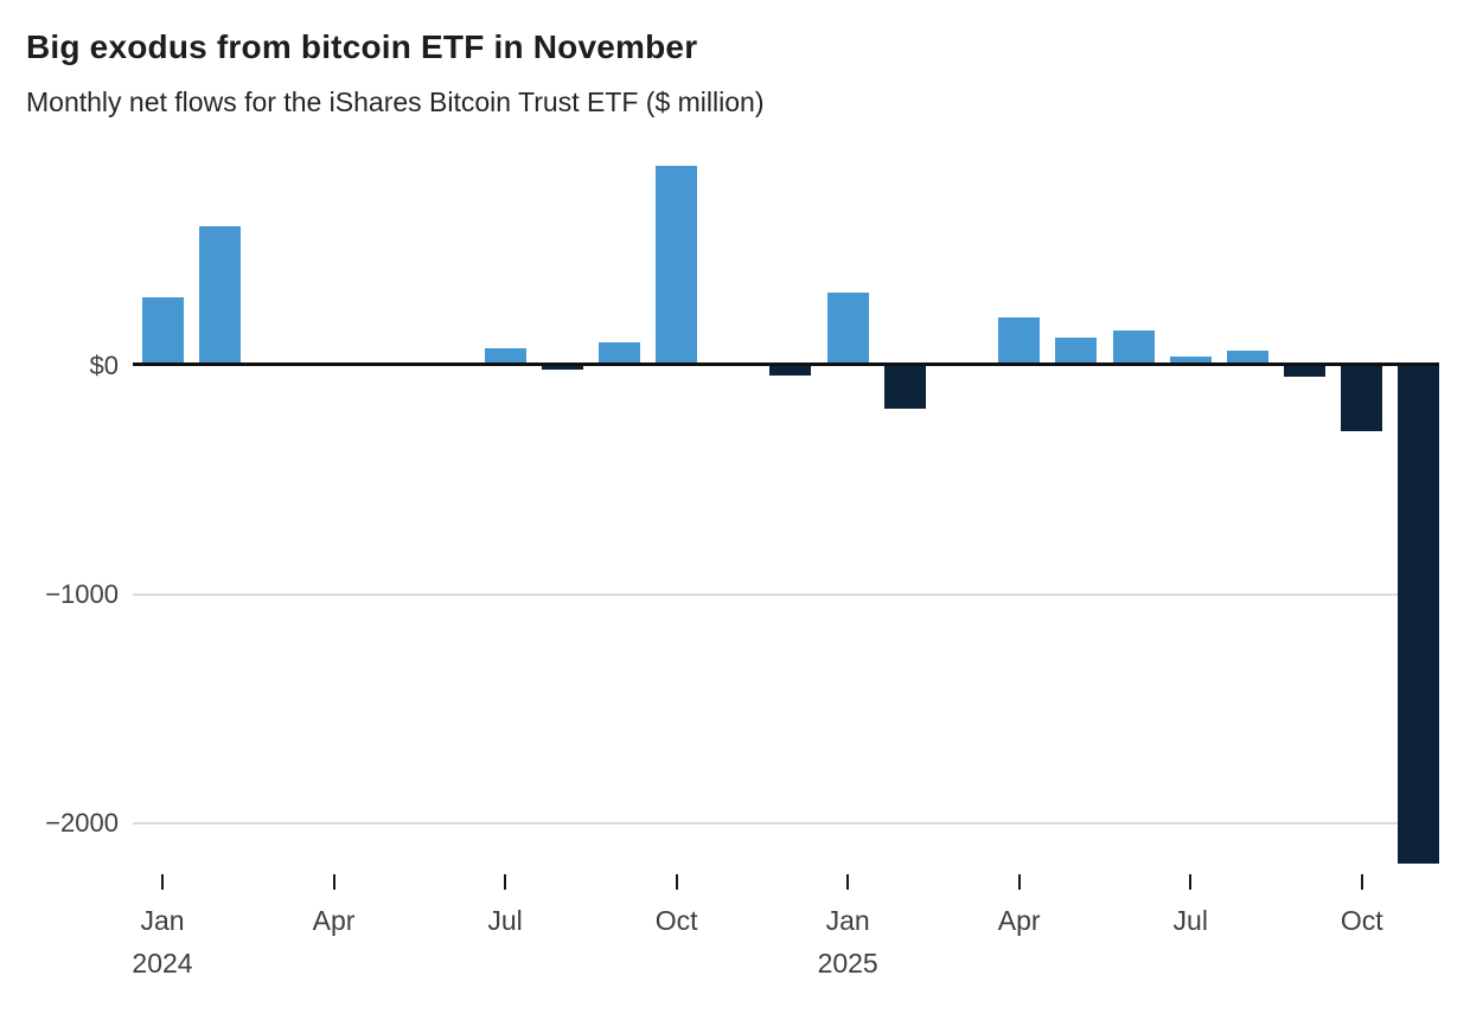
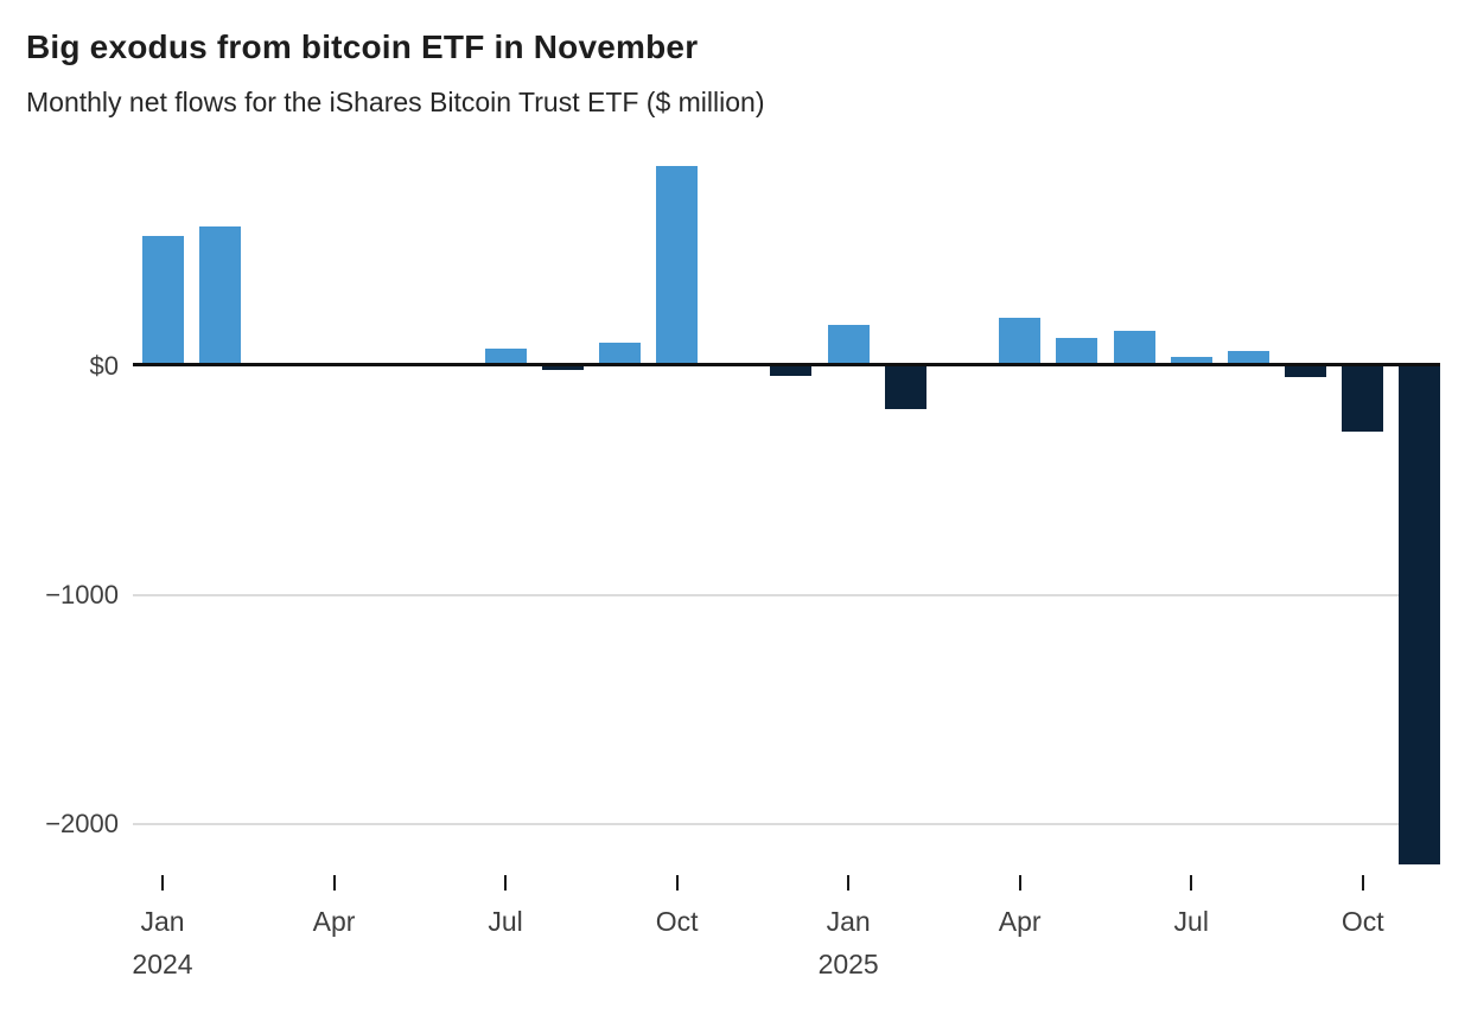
Jan 2024: $300 -> $570
Jan 2025: $320 -> $180
